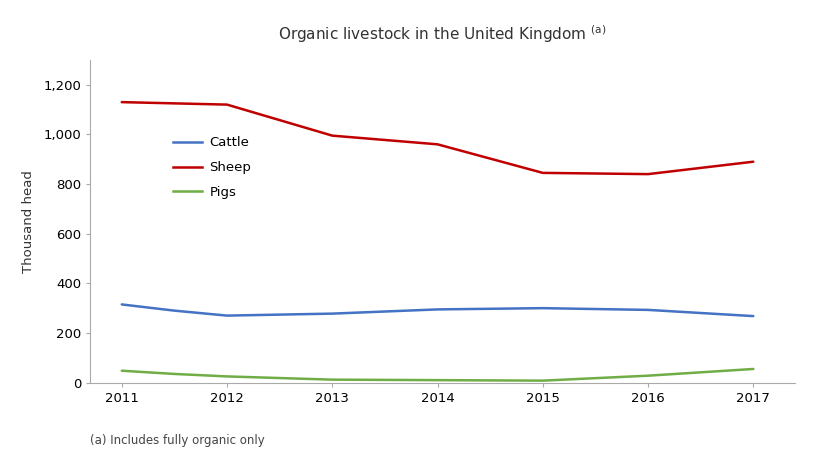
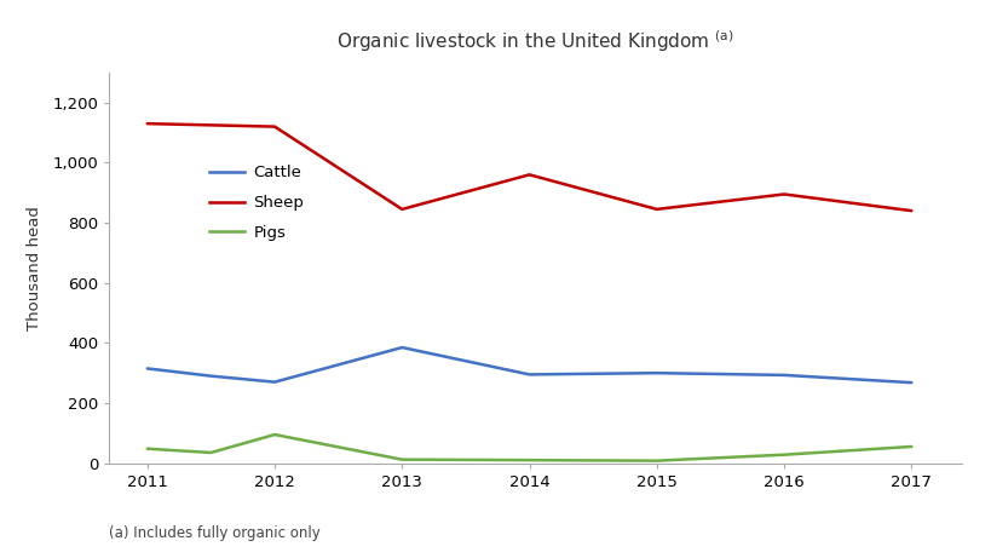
Pigs/2012: 25 -> 95
Cattle/2013: 278 -> 385
Sheep/2013: 995 -> 845
Sheep/2016: 840 -> 895
Sheep/2017: 890 -> 840
